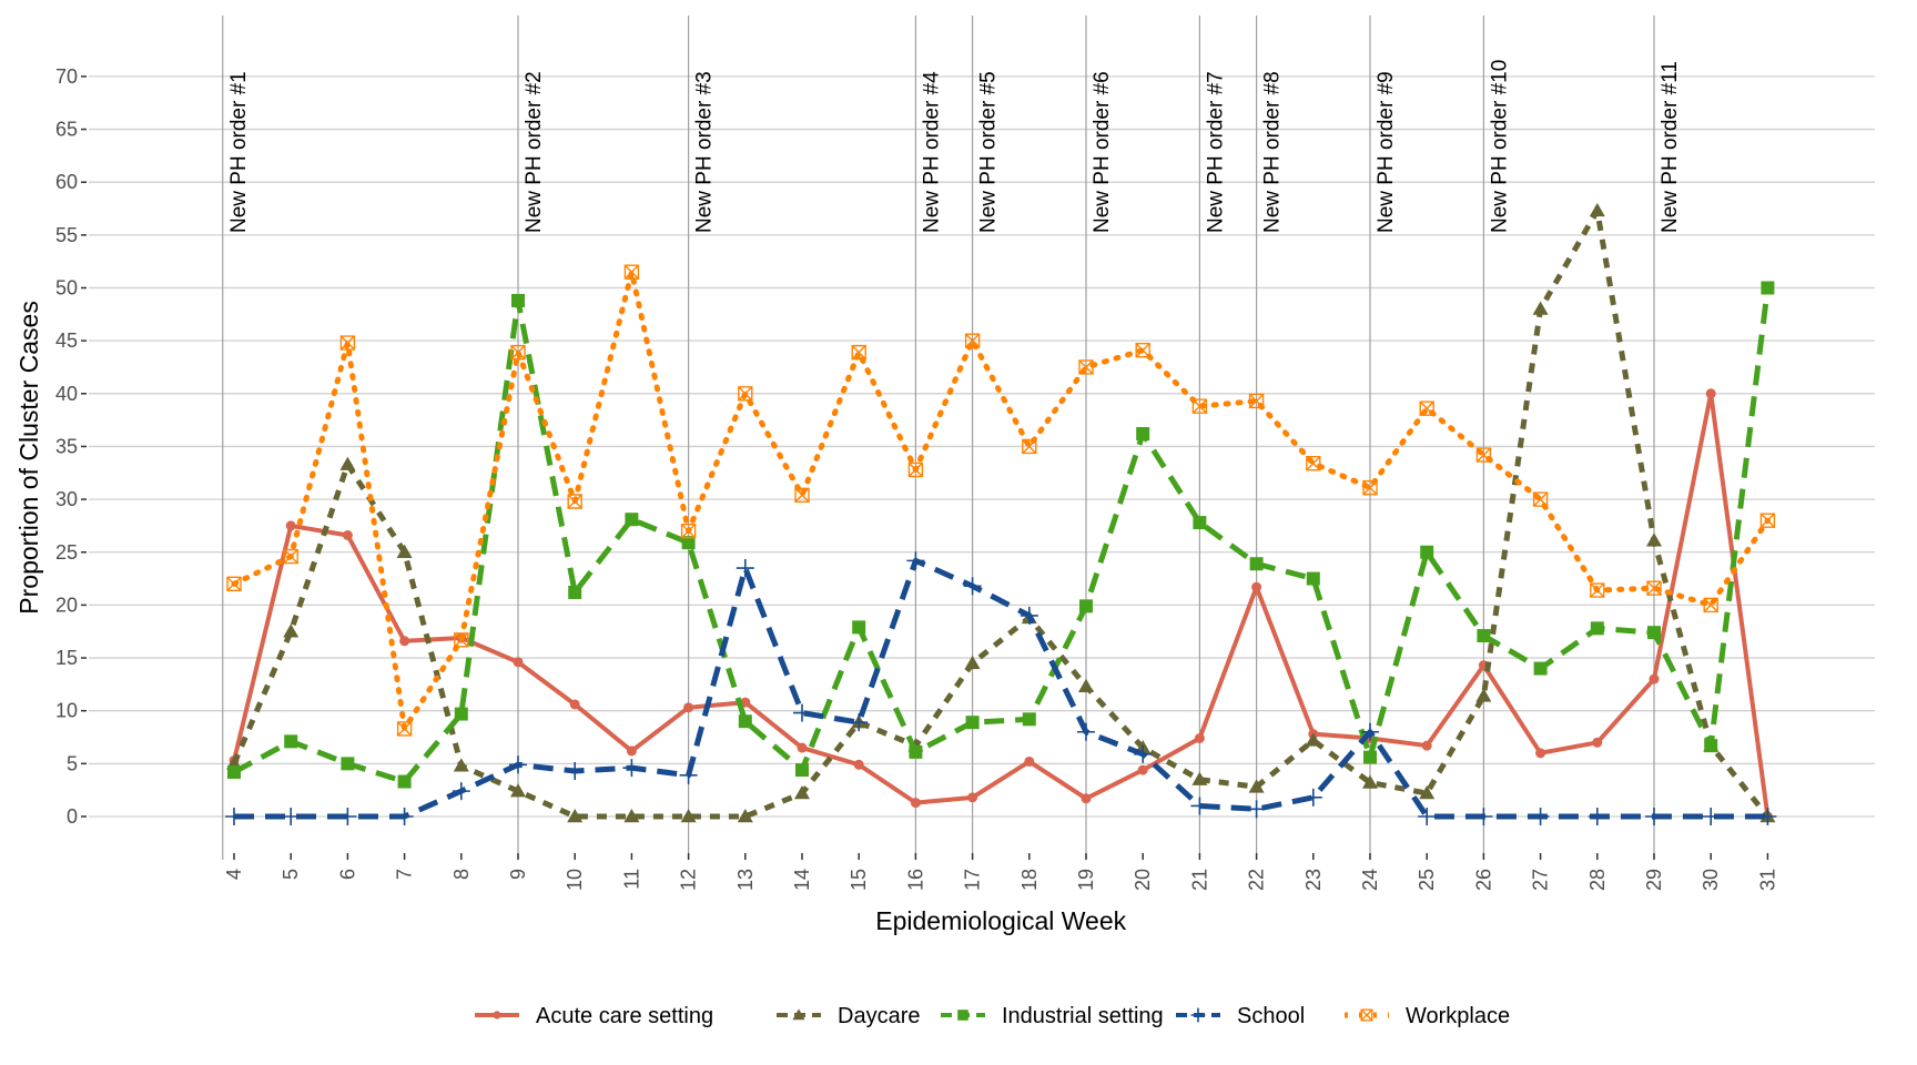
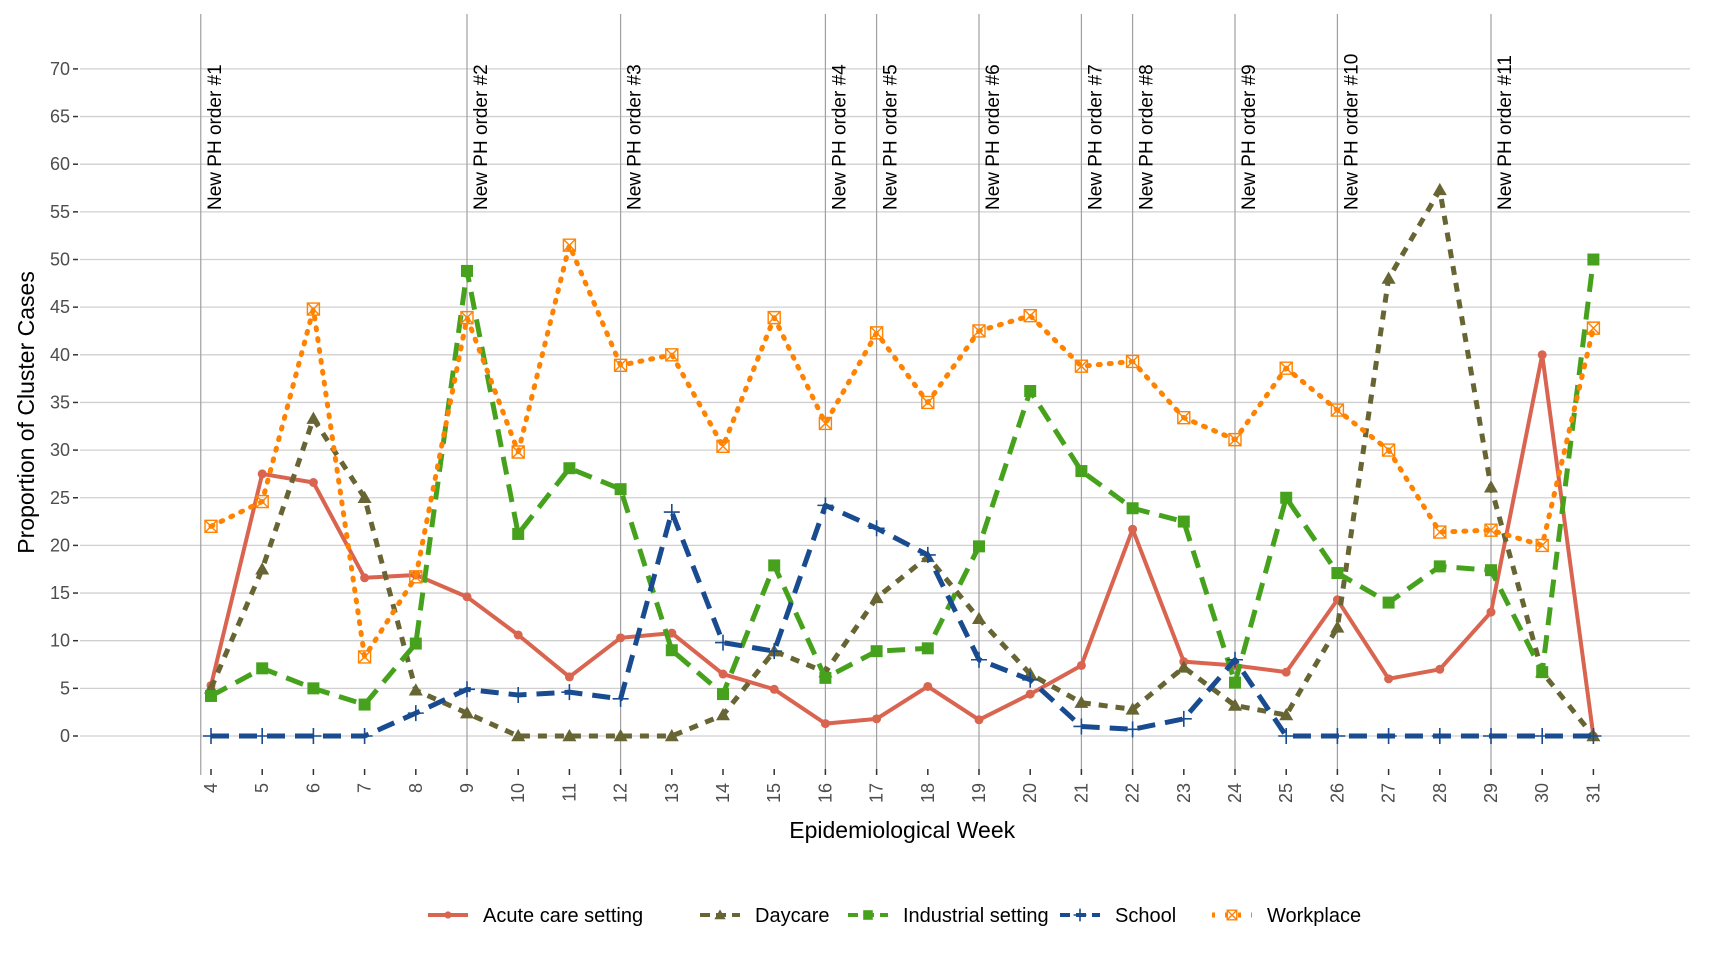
Workplace/12: 27 -> 39
Workplace/17: 45 -> 42
Workplace/31: 28 -> 43
